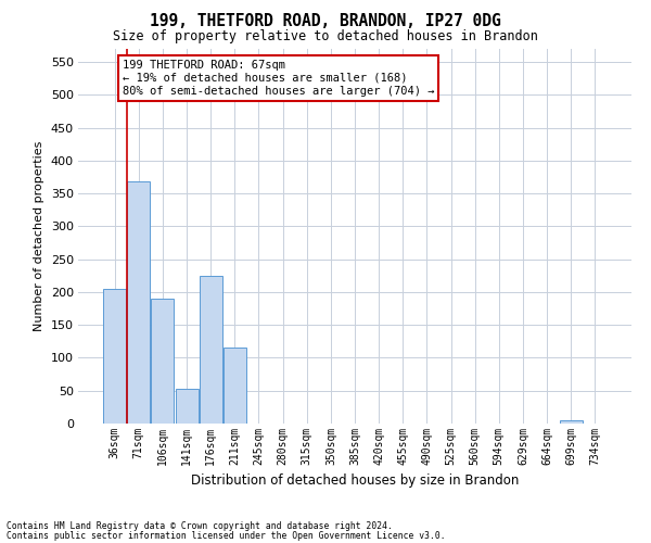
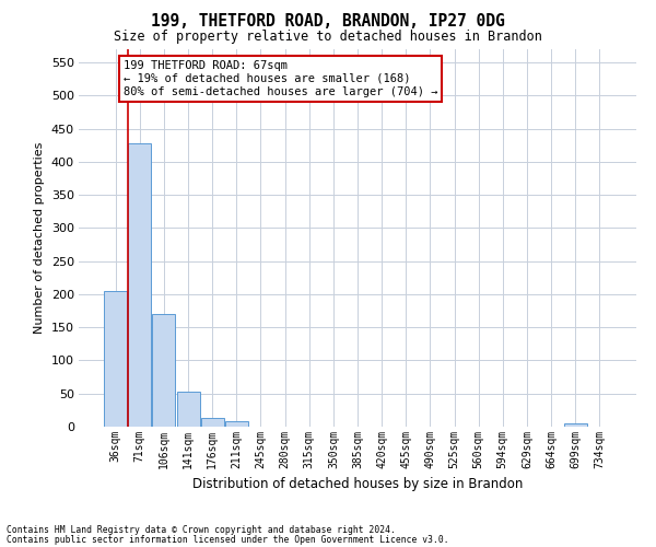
71sqm: 368 -> 428
106sqm: 190 -> 170
176sqm: 224 -> 13
211sqm: 116 -> 9
